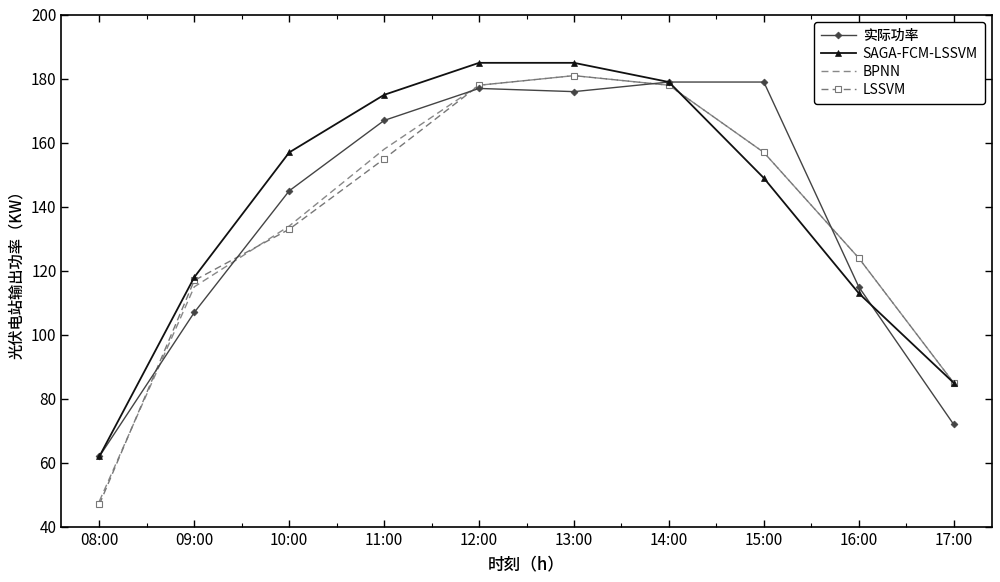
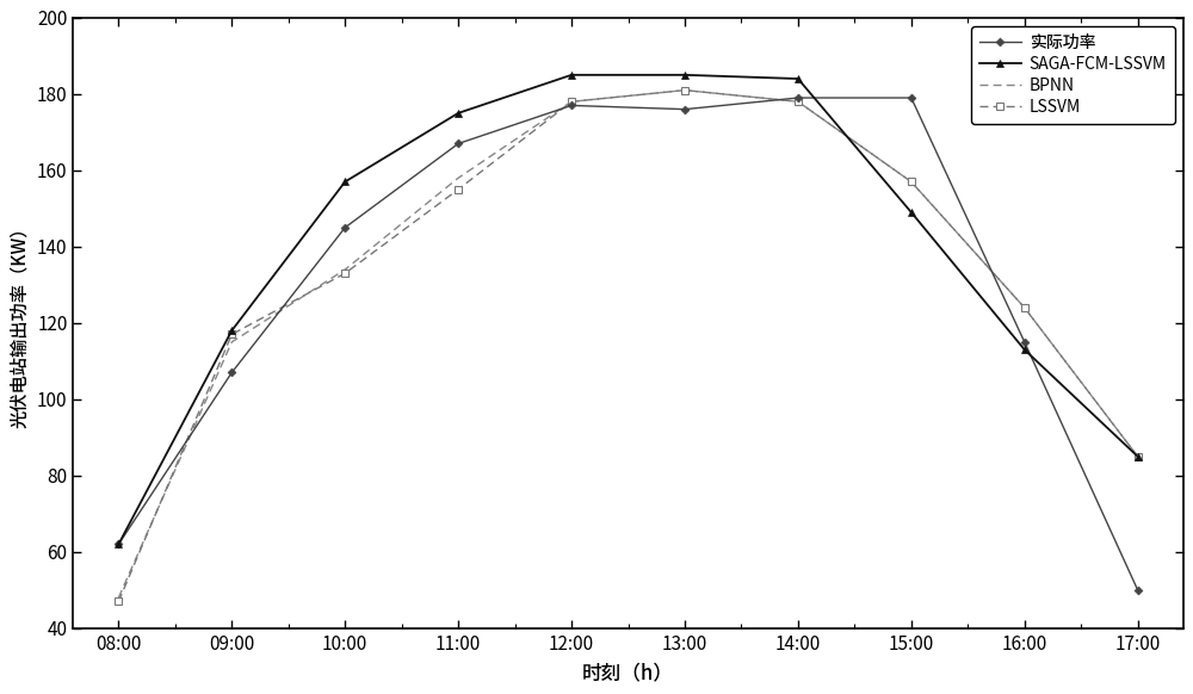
SAGA-FCM-LSSVM/14:00: 179 -> 184
实际功率/17:00: 72 -> 50
